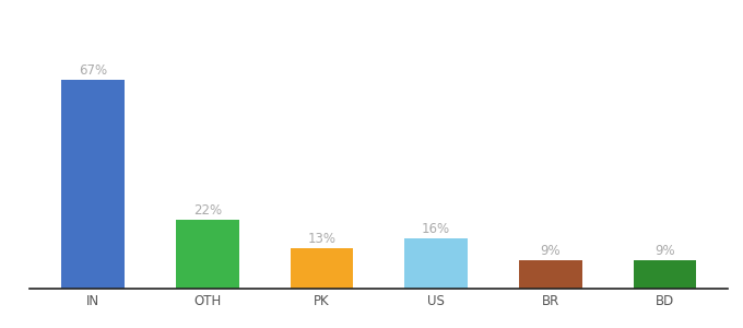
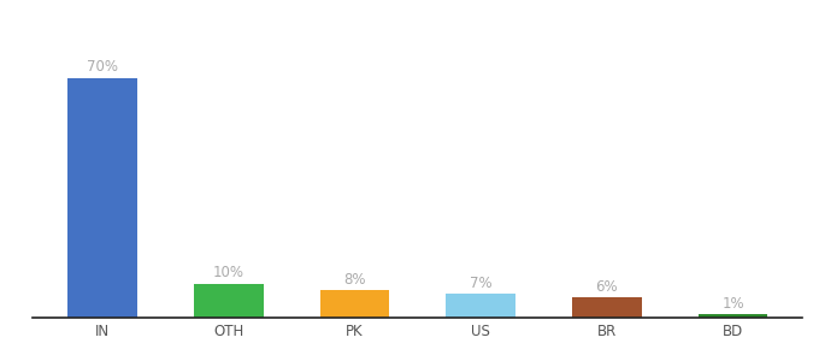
IN: 67% -> 70%
OTH: 22% -> 10%
PK: 13% -> 8%
US: 16% -> 7%
BR: 9% -> 6%
BD: 9% -> 1%
